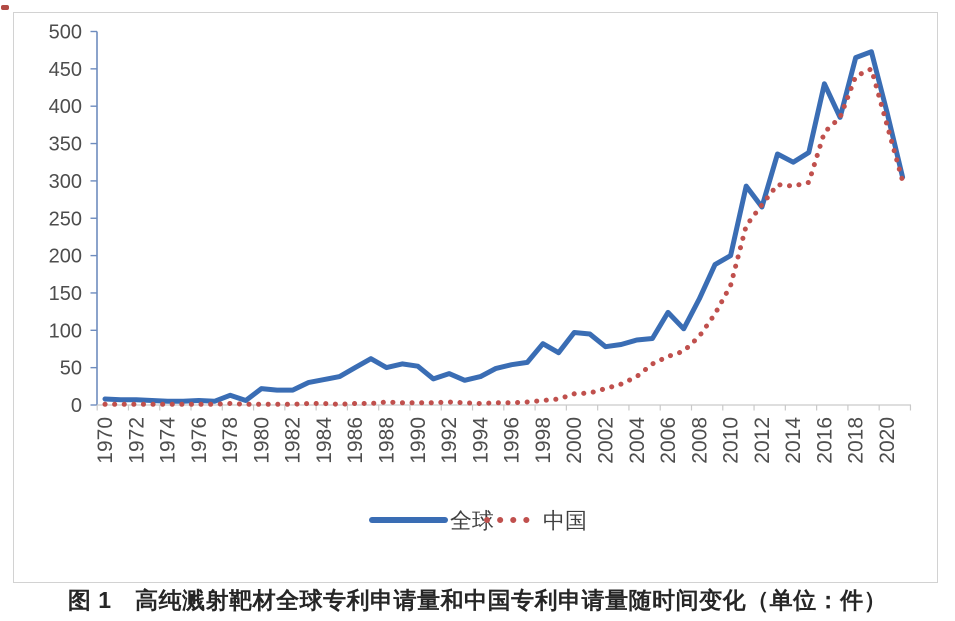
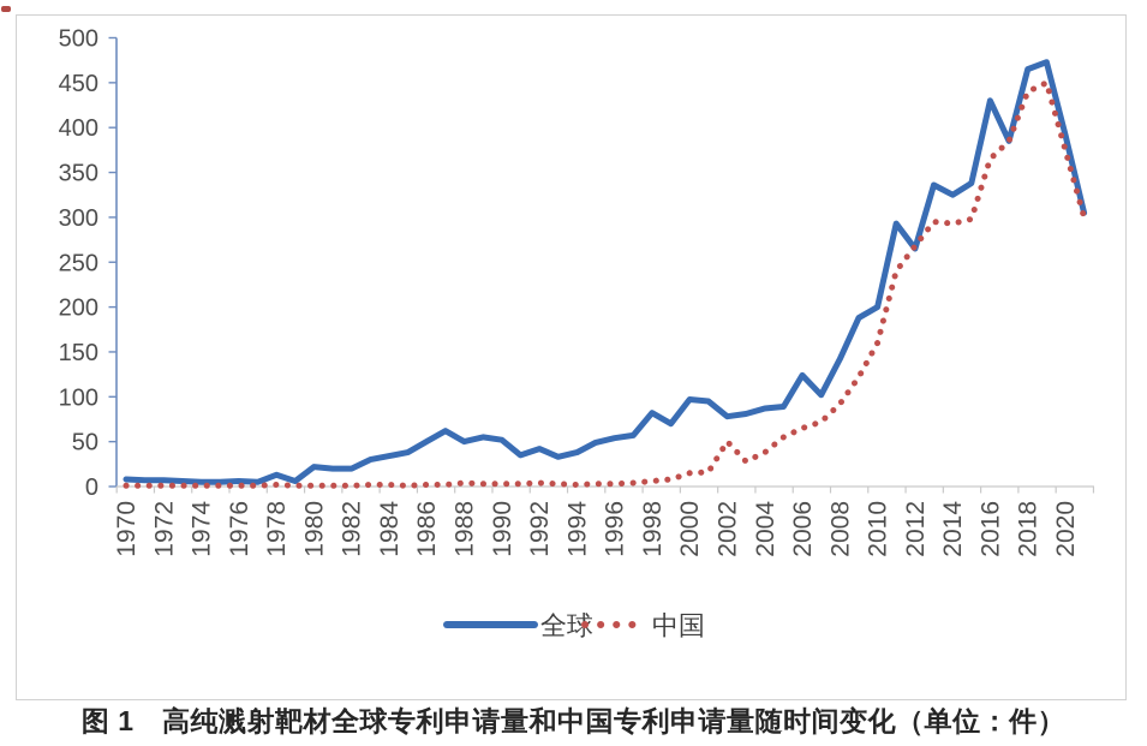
中国/2002: 20 -> 50
